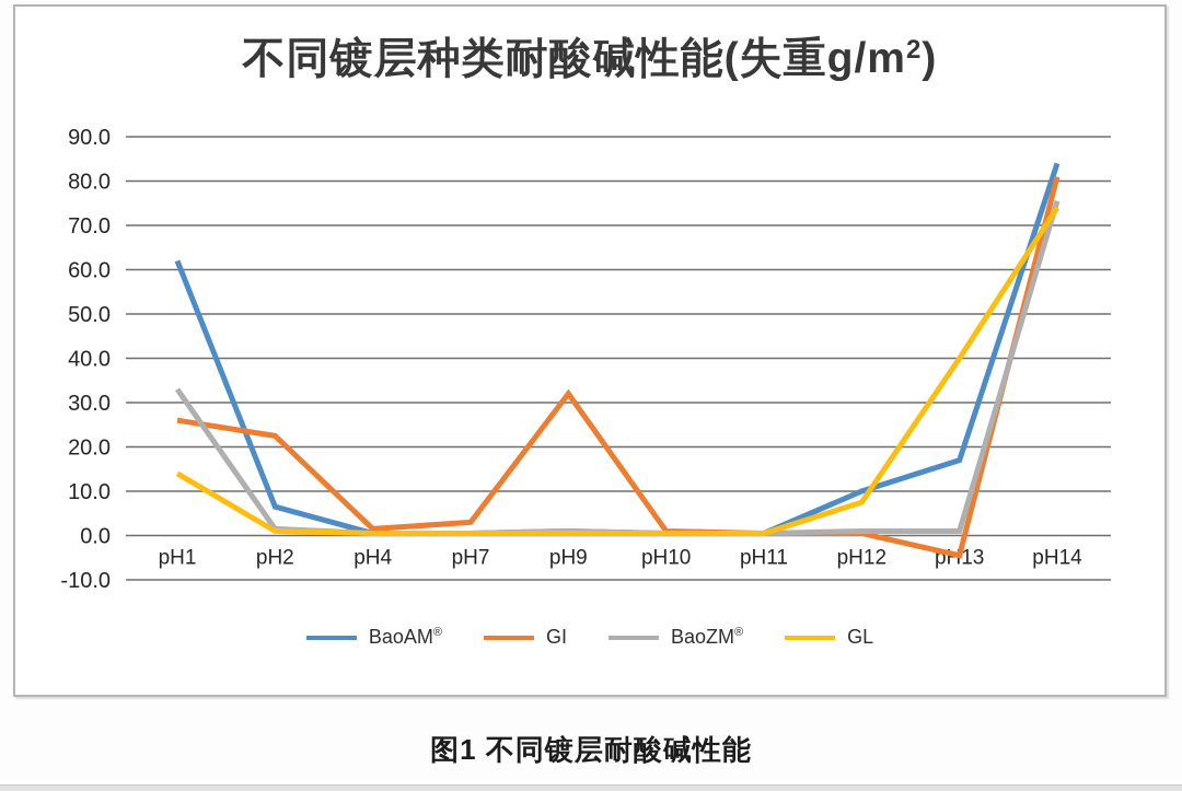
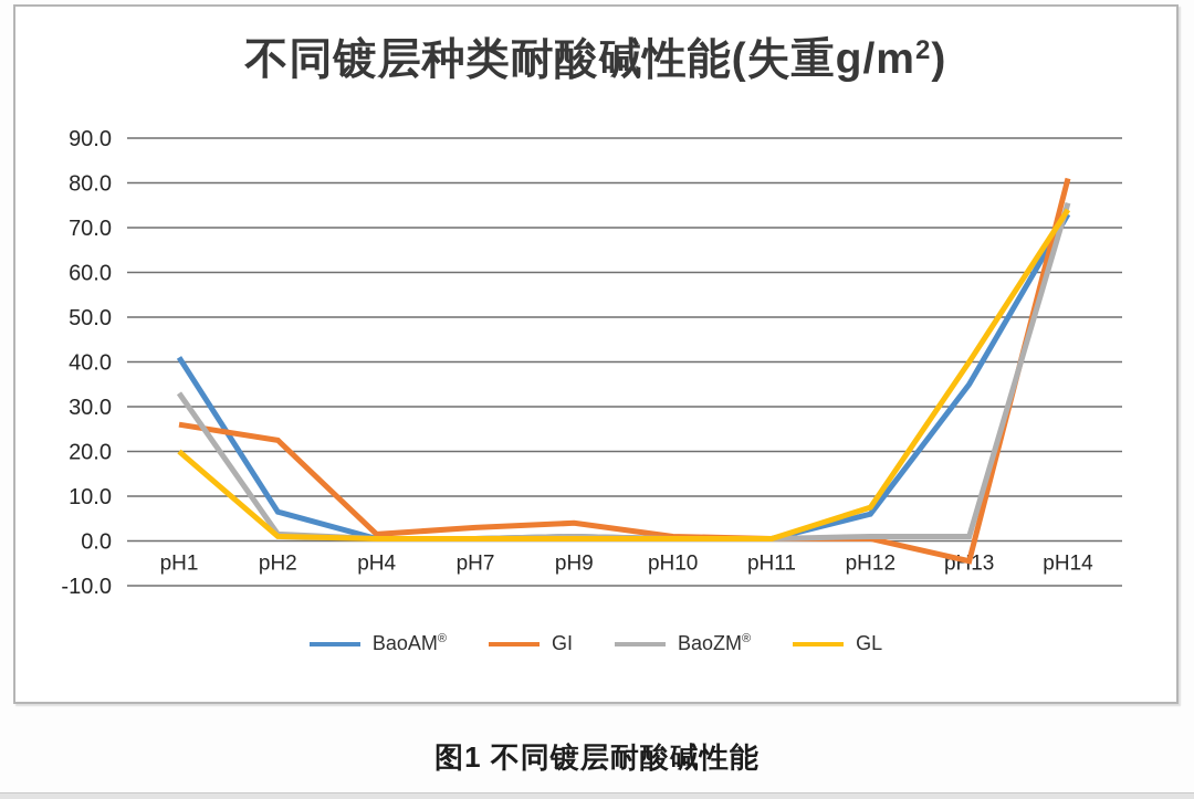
BaoAM/pH1: 62 -> 41
GL/pH1: 14 -> 20
GI/pH9: 32 -> 4
BaoAM/pH12: 10 -> 6
BaoAM/pH13: 17 -> 35
BaoAM/pH14: 84 -> 73
